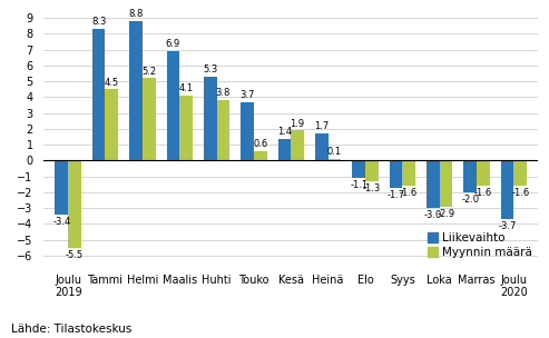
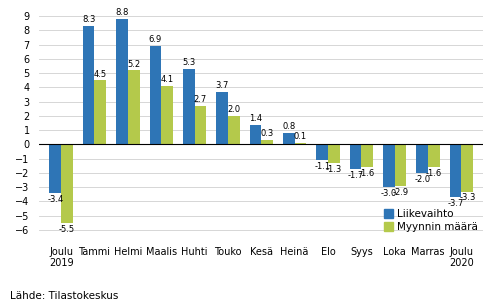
Myynnin määrä/Huhti: 3.8 -> 2.7
Myynnin määrä/Touko: 0.6 -> 2.0
Myynnin määrä/Kesä: 1.9 -> 0.3
Liikevaihto/Heinä: 1.7 -> 0.8
Myynnin määrä/Joulu 2020: -1.6 -> -3.3
